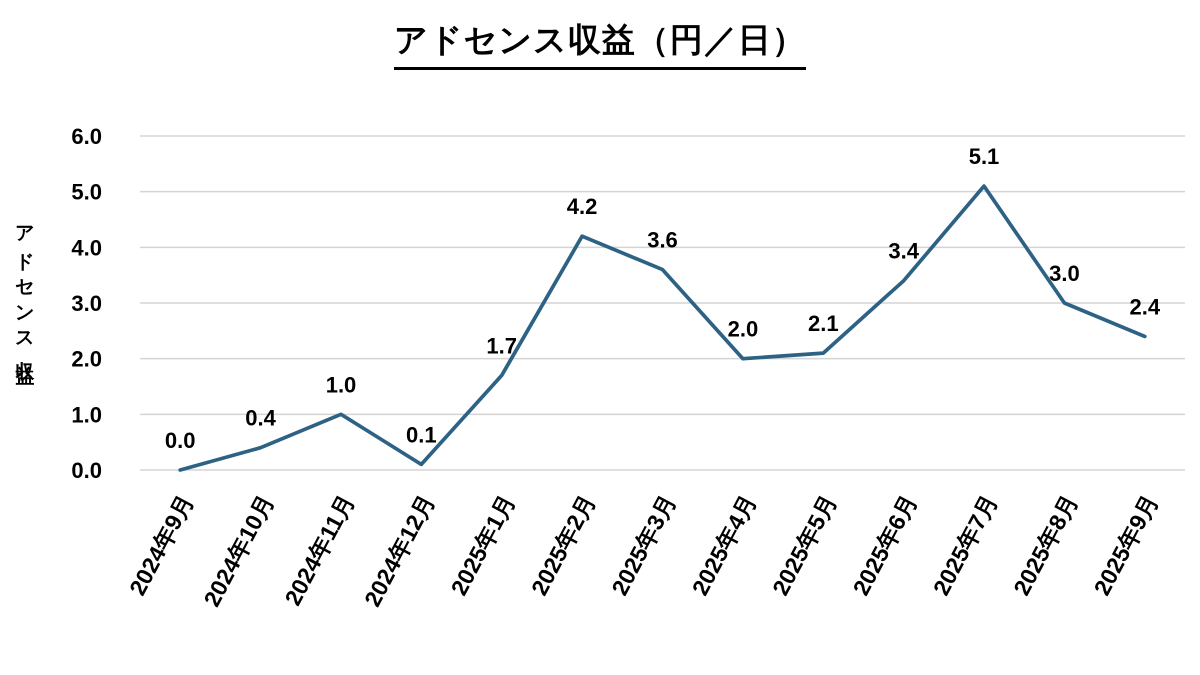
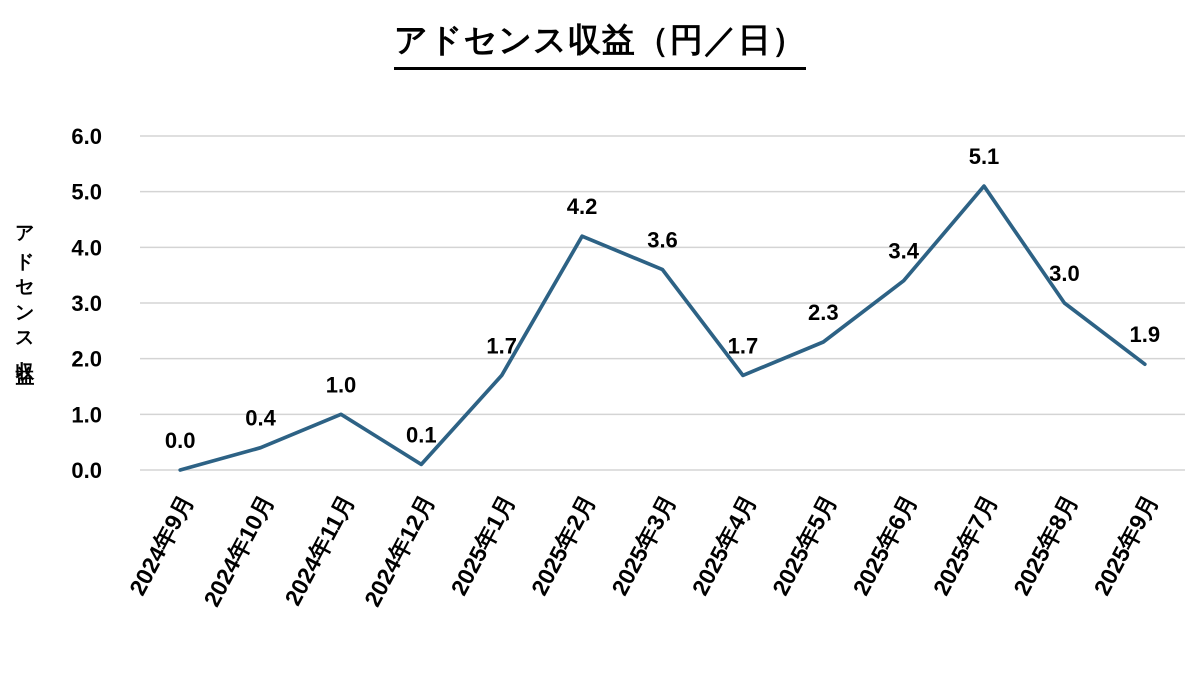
2025年4月: 2.0 -> 1.7
2025年5月: 2.1 -> 2.3
2025年9月: 2.4 -> 1.9
